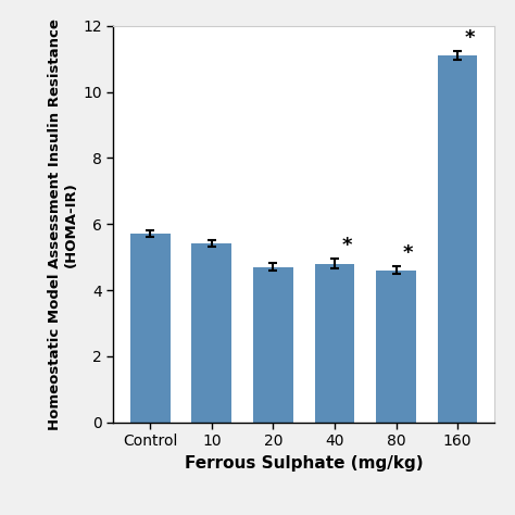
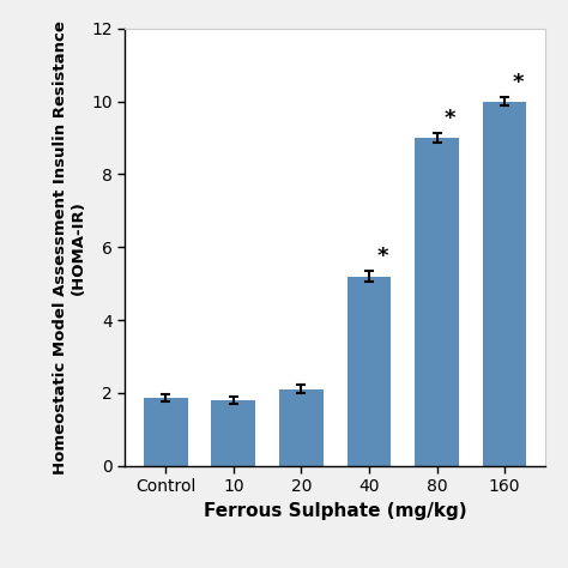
Control: 5.70 -> 1.85
10: 5.40 -> 1.80
20: 4.70 -> 2.10
40: 4.80 -> 5.20
80: 4.60 -> 9.00
160: 11.10 -> 10.00
